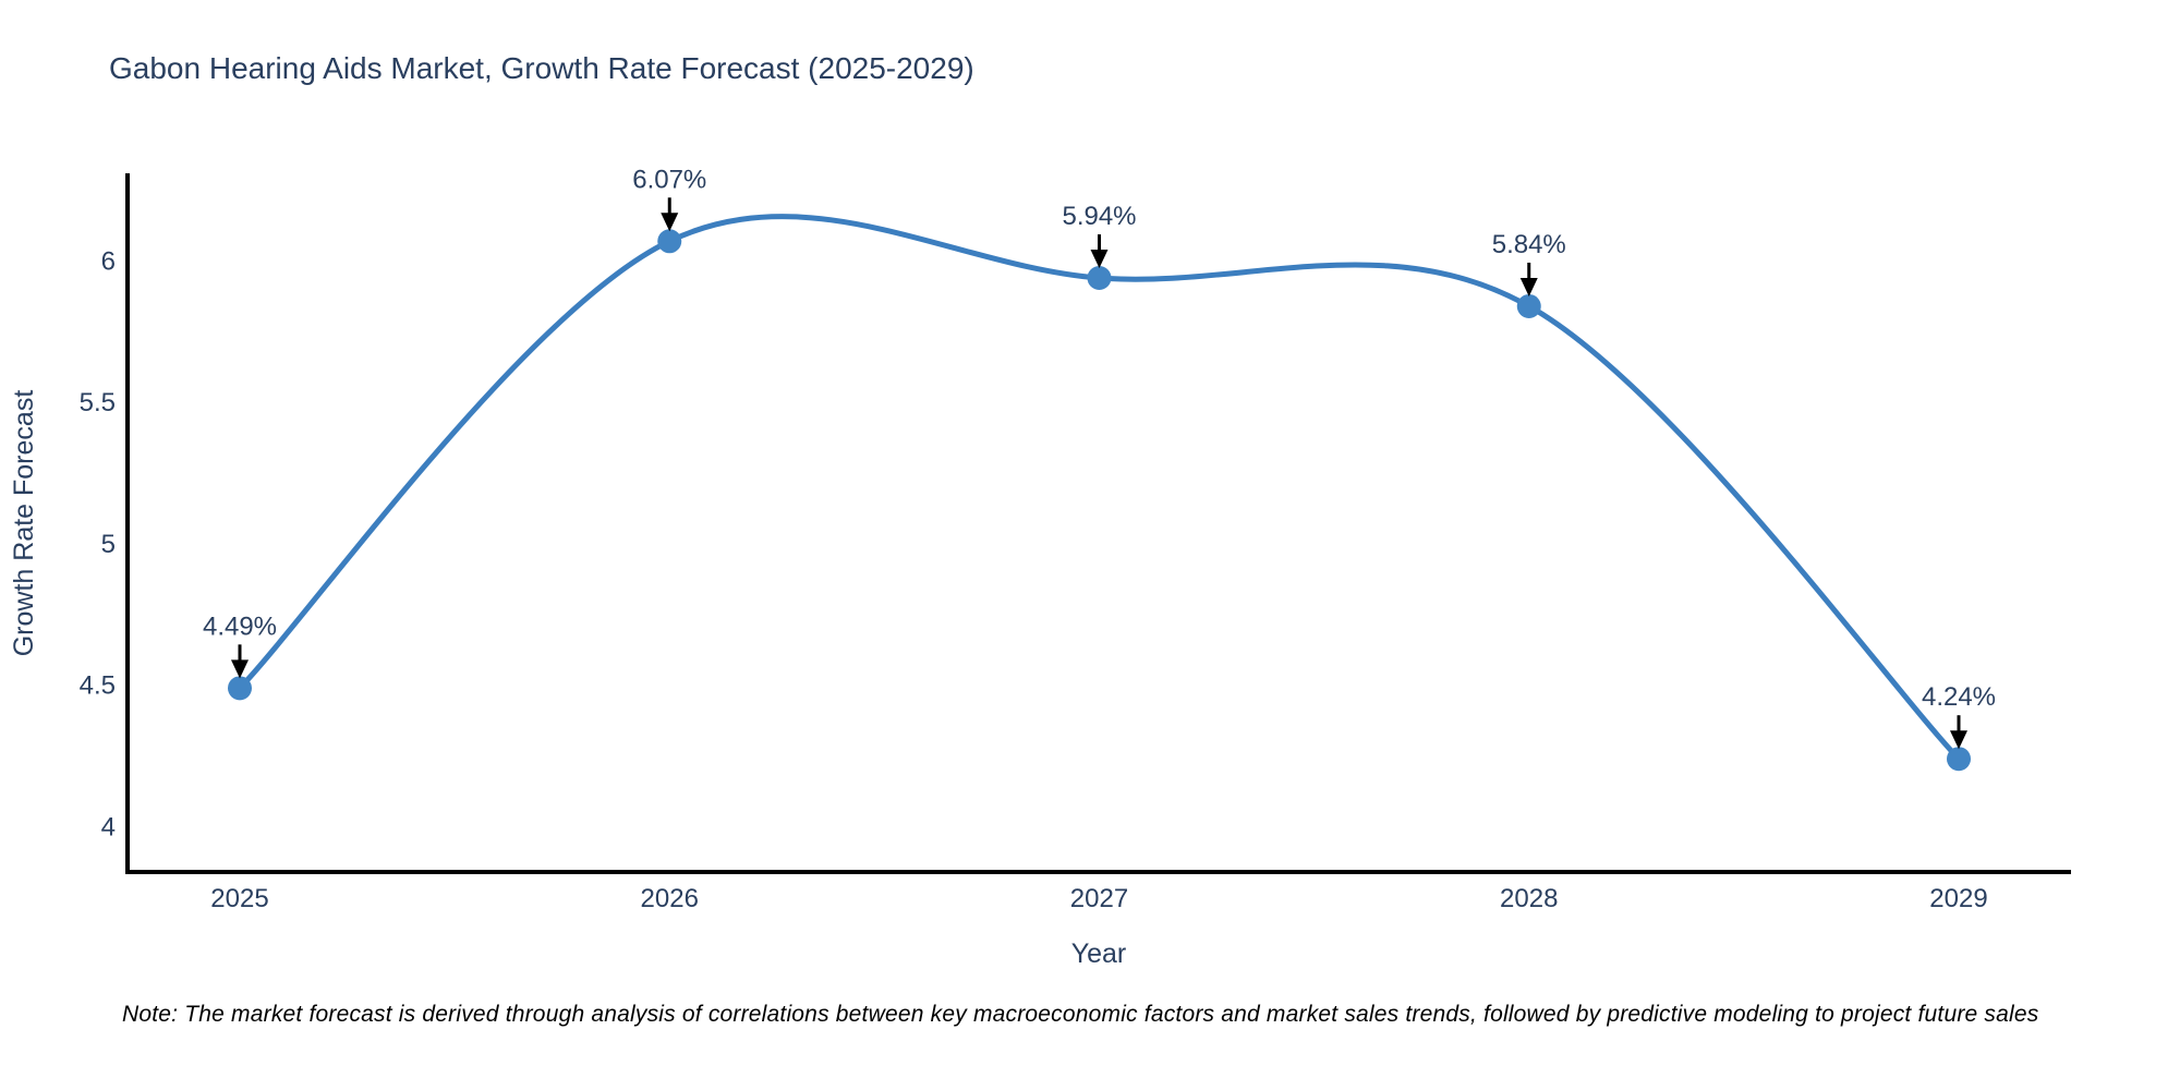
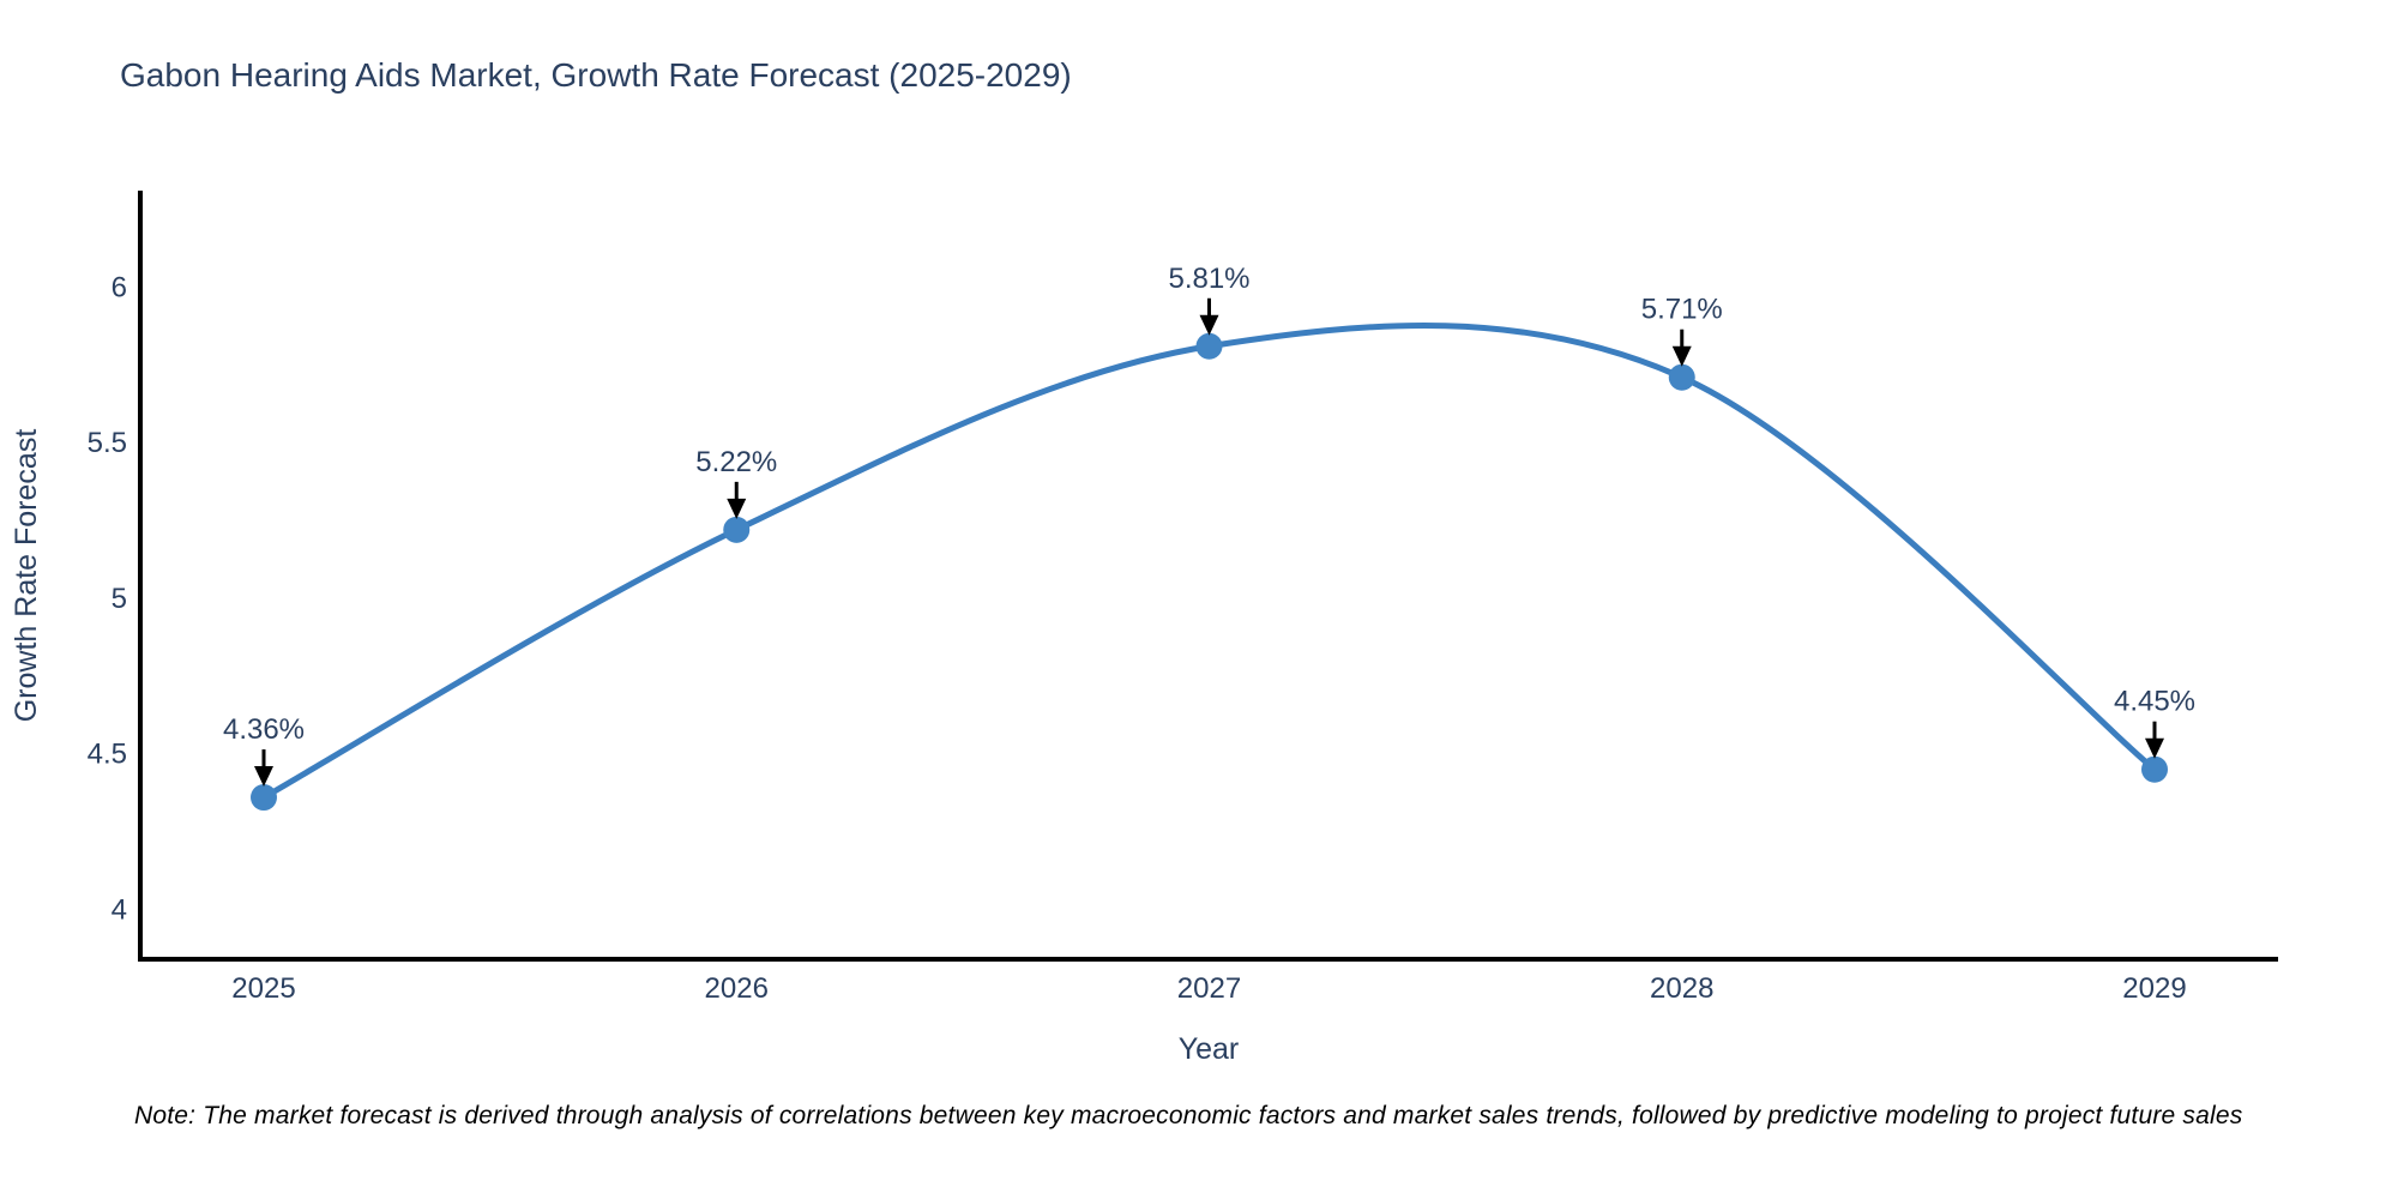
2025: 4.49% -> 4.36%
2026: 6.07% -> 5.22%
2027: 5.94% -> 5.81%
2028: 5.84% -> 5.71%
2029: 4.24% -> 4.45%
